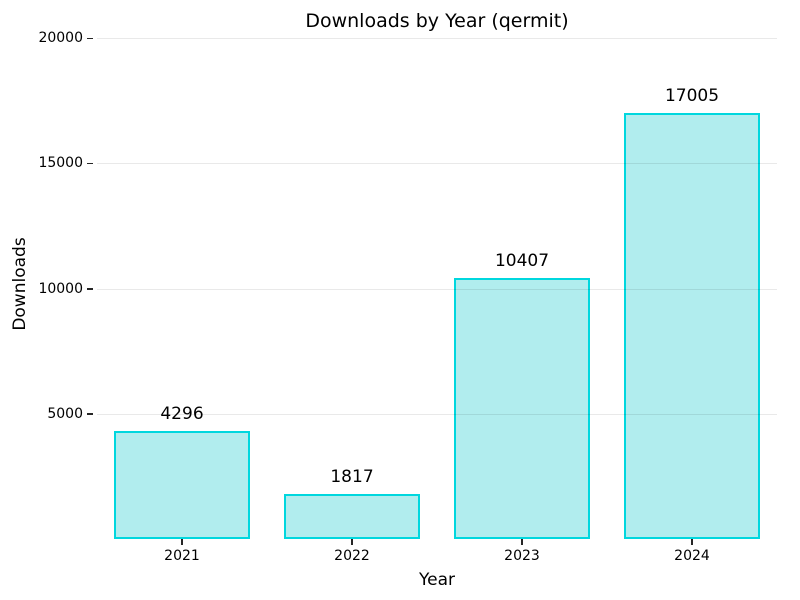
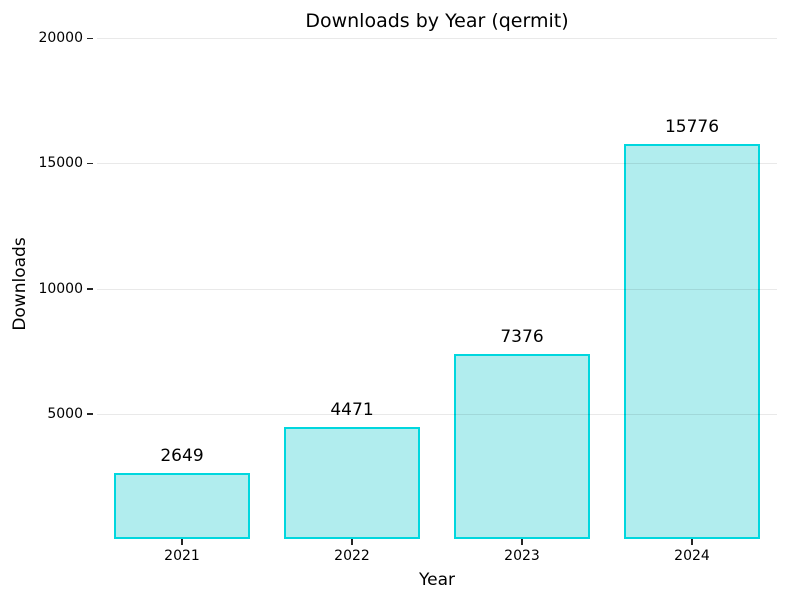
2021: 4296 -> 2649
2022: 1817 -> 4471
2023: 10407 -> 7376
2024: 17005 -> 15776
